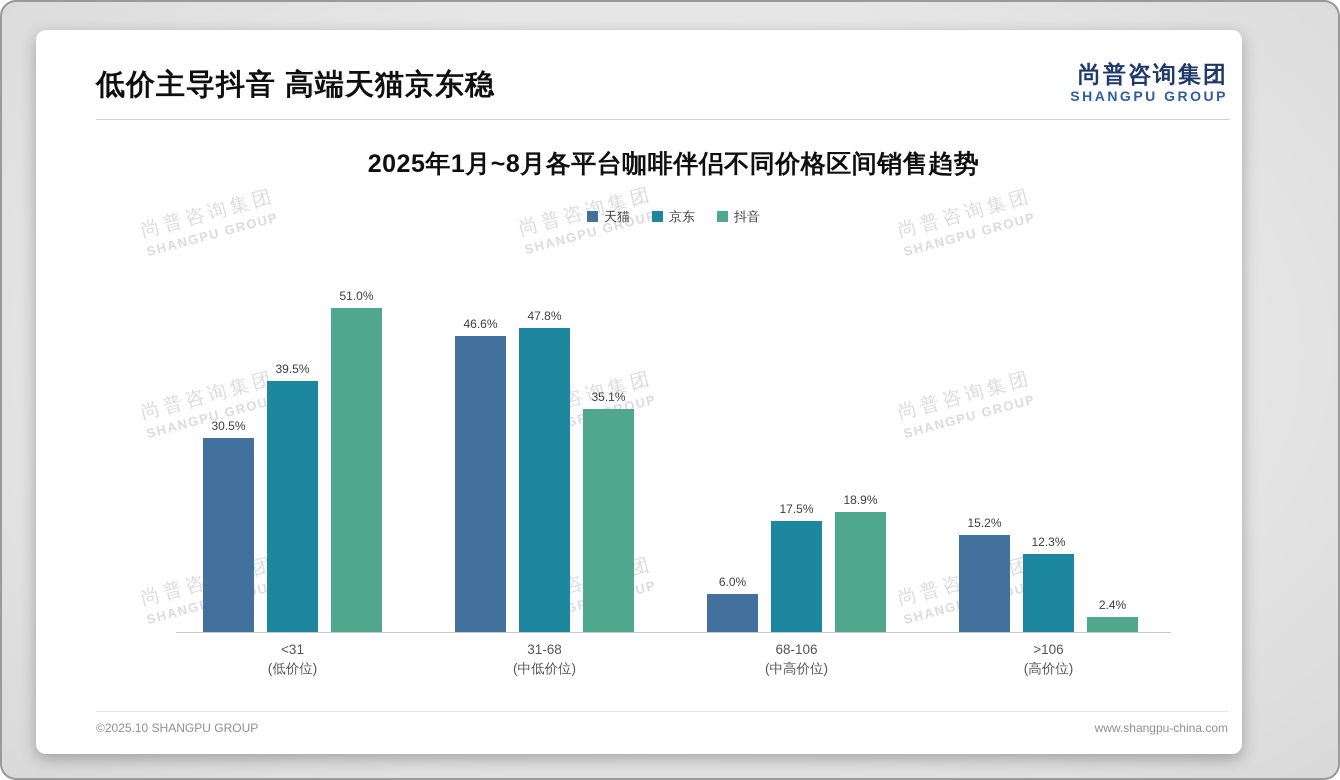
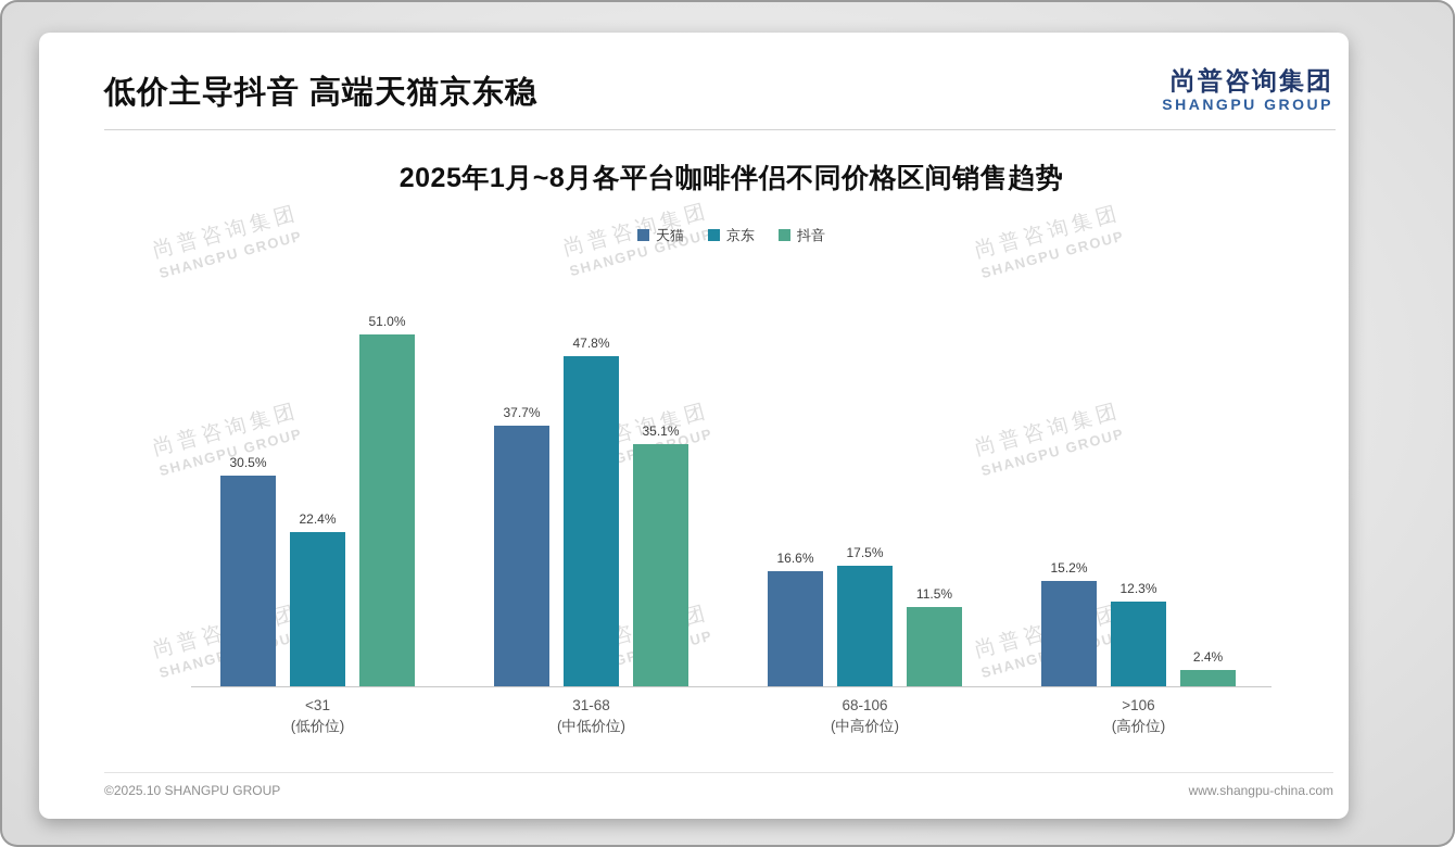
京东/<31: 39.5% -> 22.4%
天猫/31-68: 46.6% -> 37.7%
天猫/68-106: 6.0% -> 16.6%
抖音/68-106: 18.9% -> 11.5%
